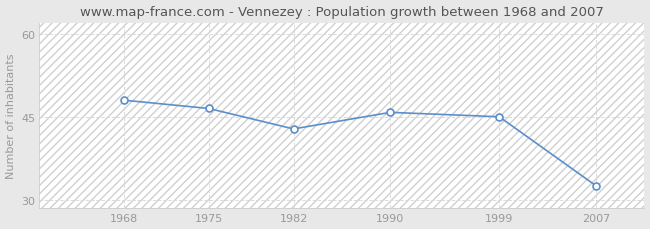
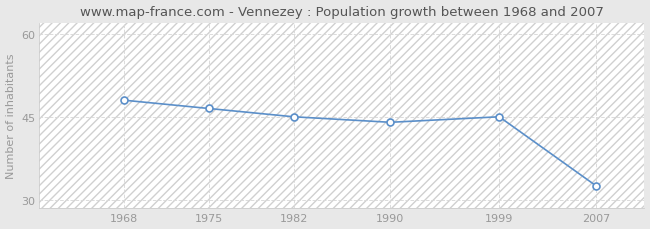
1982: 42.8 -> 45.0
1990: 45.8 -> 44.0
